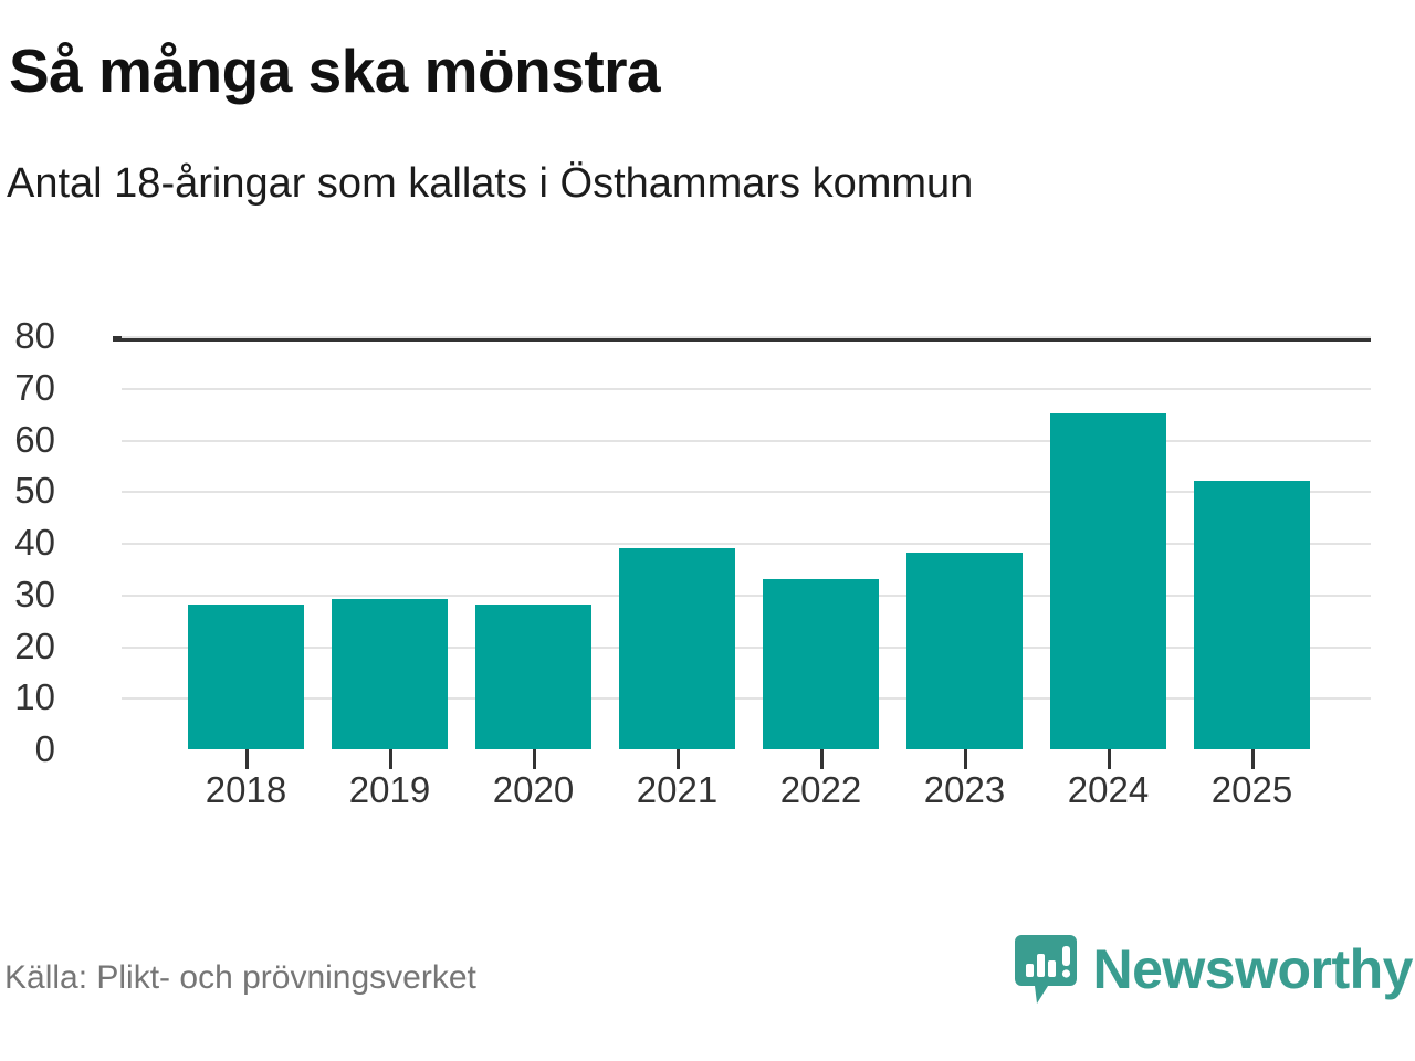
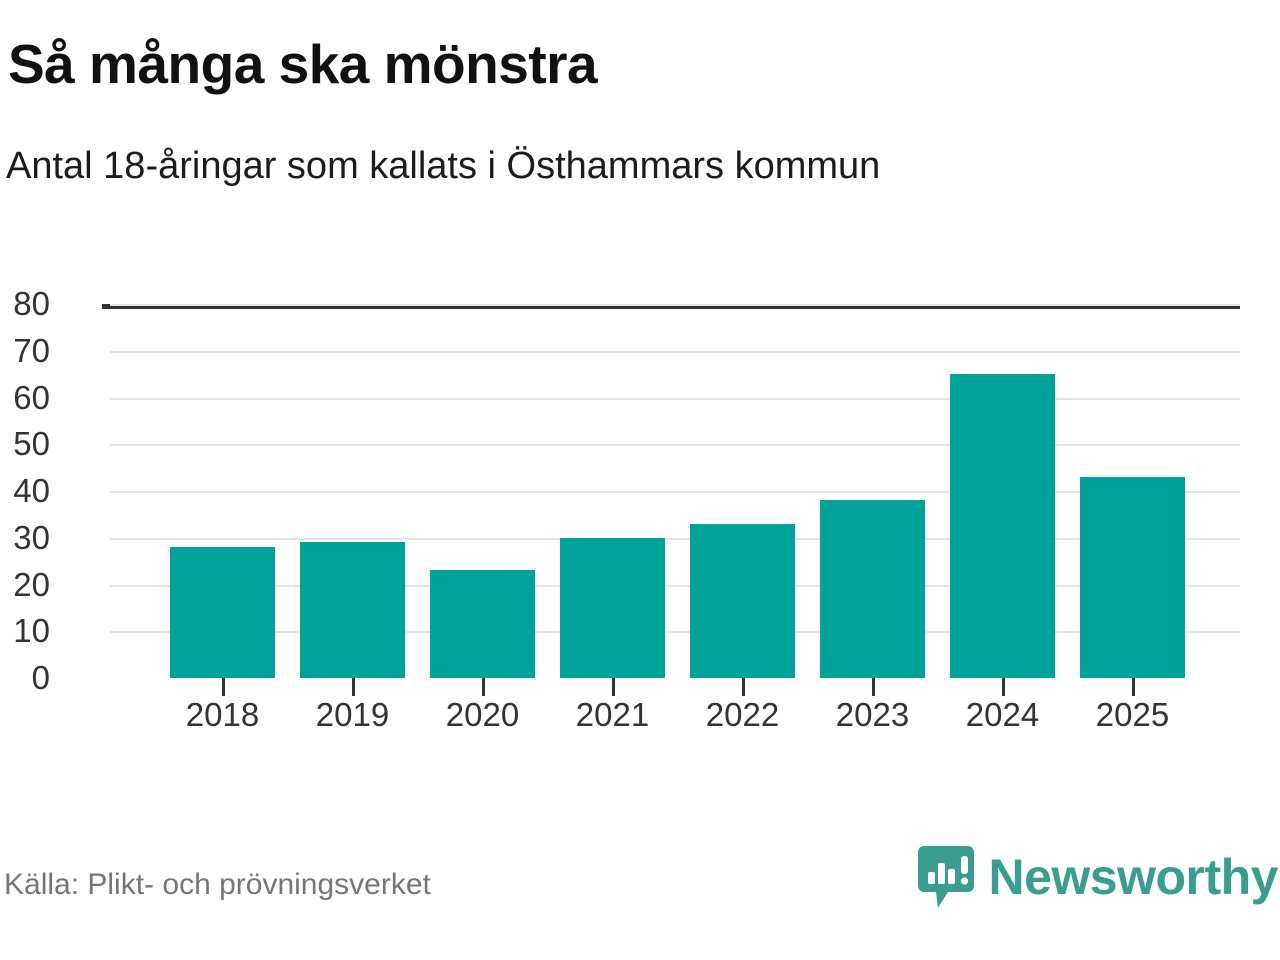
2020: 28 -> 23
2021: 39 -> 30
2025: 52 -> 43
